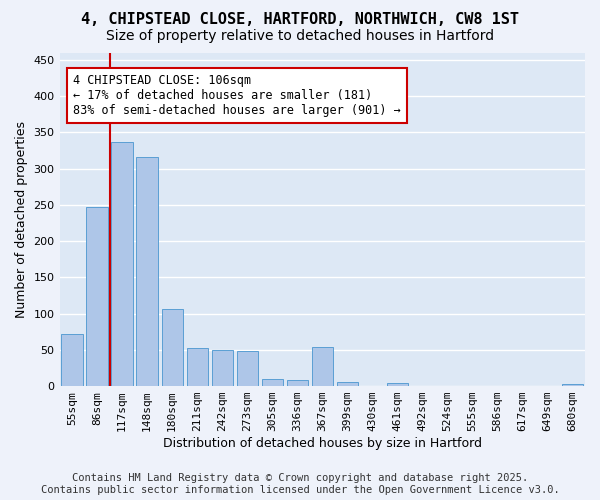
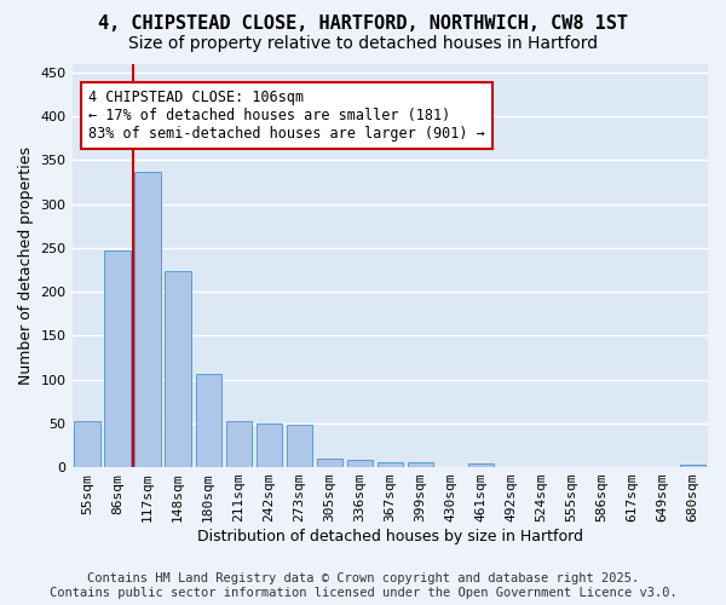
55sqm: 72 -> 53
148sqm: 316 -> 223
367sqm: 54 -> 6
